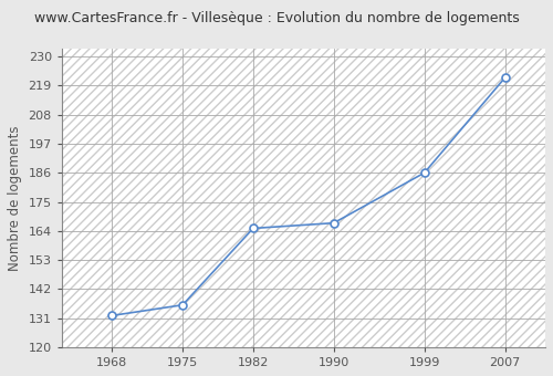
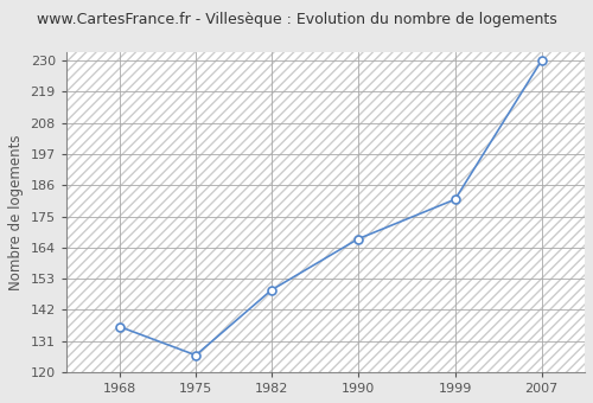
1968: 132 -> 136
1975: 136 -> 126
1982: 165 -> 149
1999: 186 -> 181
2007: 222 -> 230
